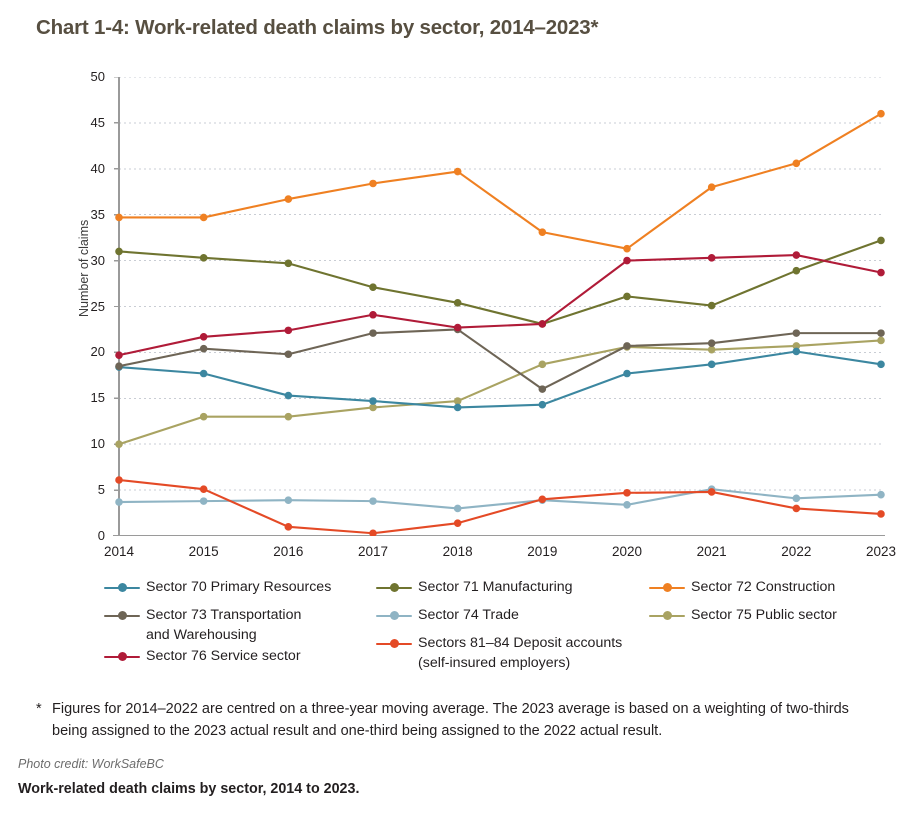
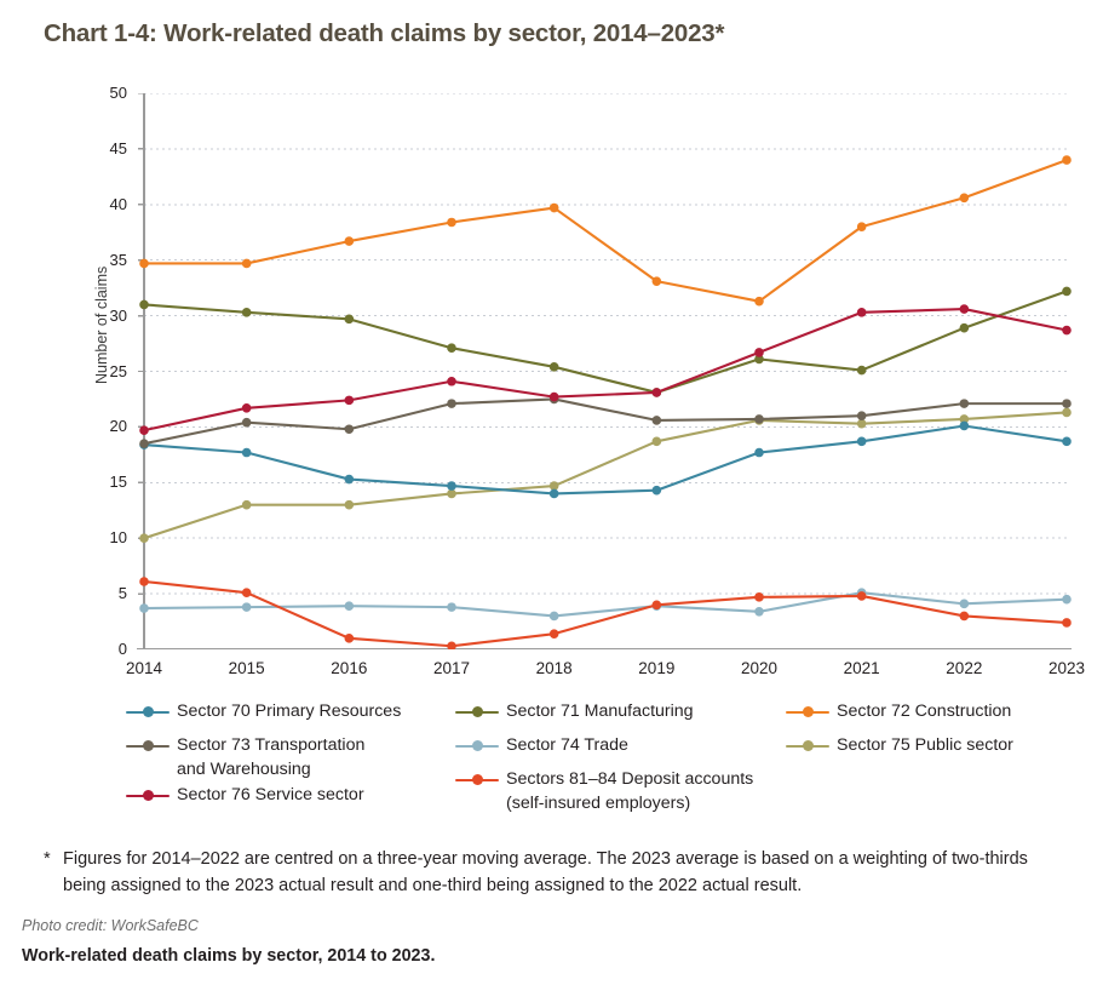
Sector 73 Transportation and Warehousing/2019: 16 -> 21
Sector 76 Service sector/2020: 30 -> 27
Sector 72 Construction/2023: 46 -> 44
